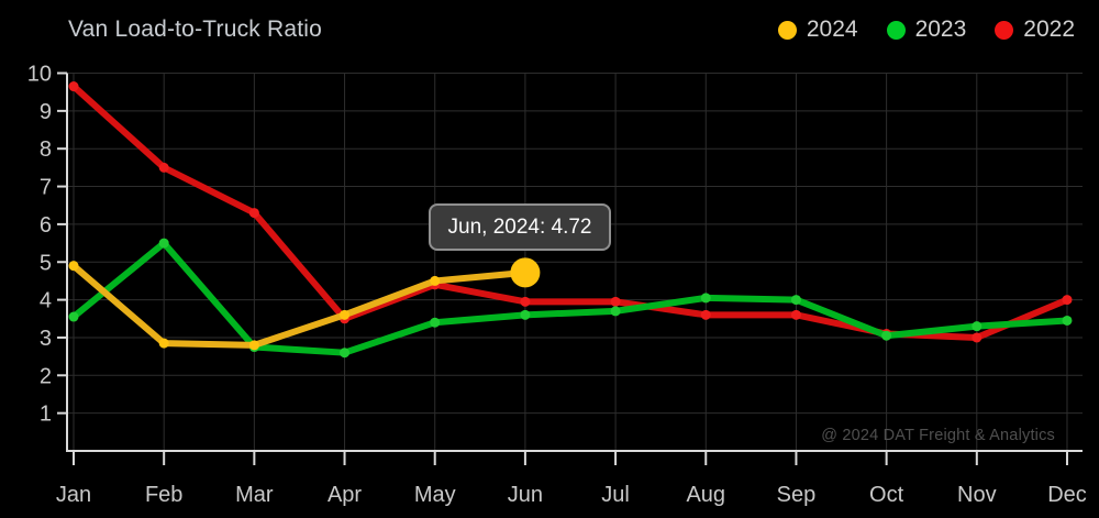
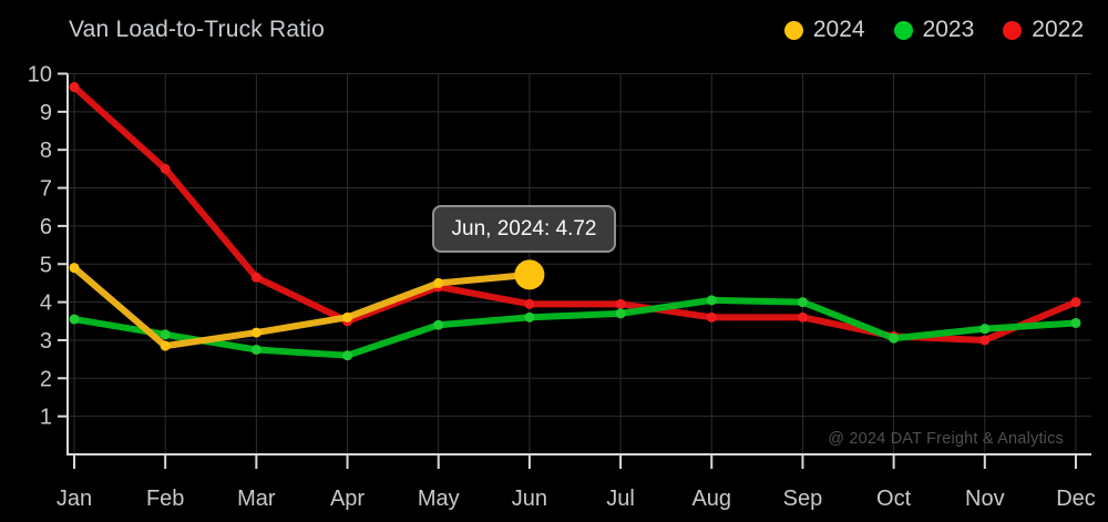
2023/Feb: 5.5 -> 3.1
2024/Mar: 2.8 -> 3.2
2022/Mar: 6.3 -> 4.7
